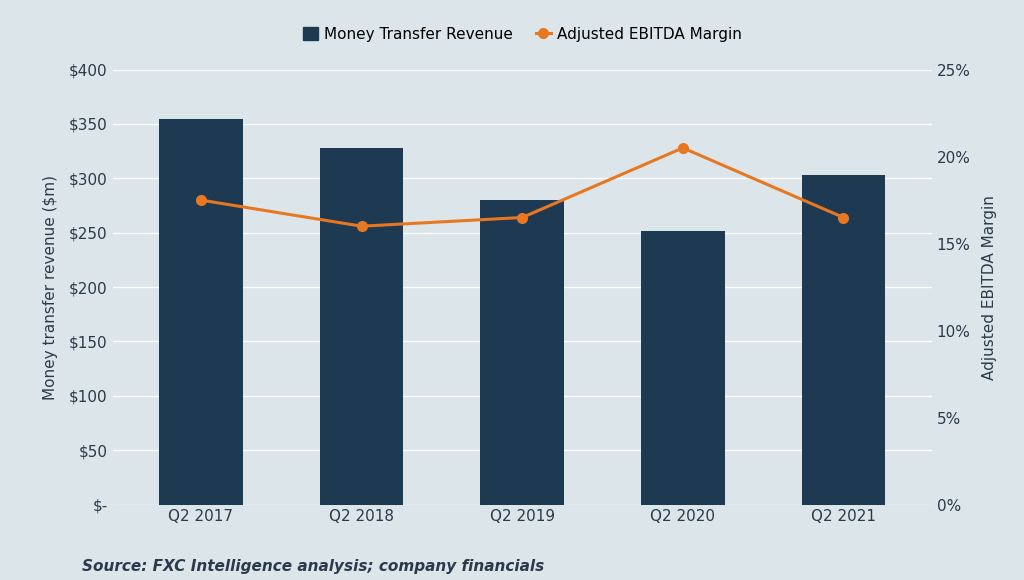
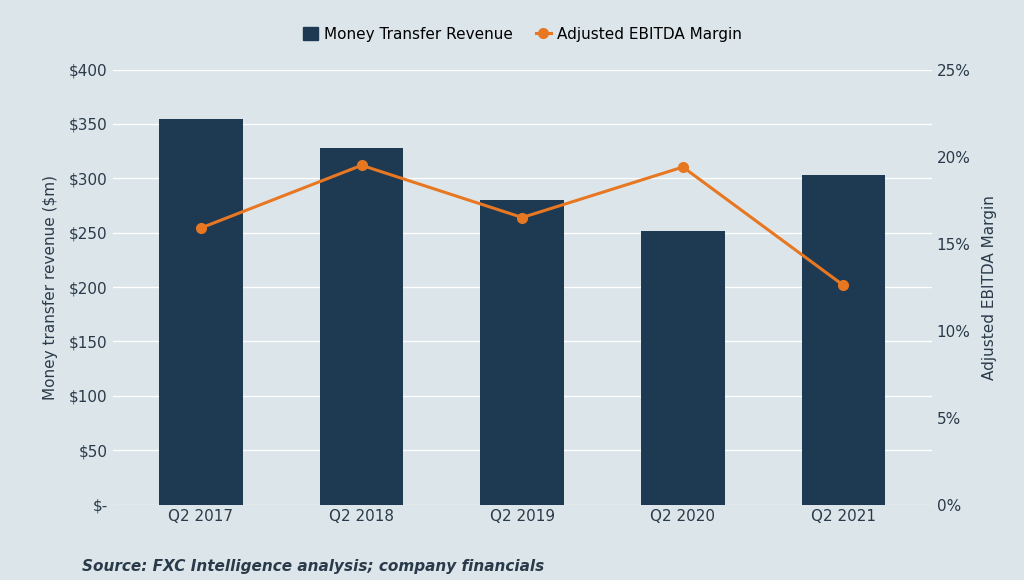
Adjusted EBITDA Margin/Q2 2017: 17.5% -> 15.9%
Adjusted EBITDA Margin/Q2 2018: 16.0% -> 19.5%
Adjusted EBITDA Margin/Q2 2020: 20.5% -> 19.4%
Adjusted EBITDA Margin/Q2 2021: 16.5% -> 12.6%
